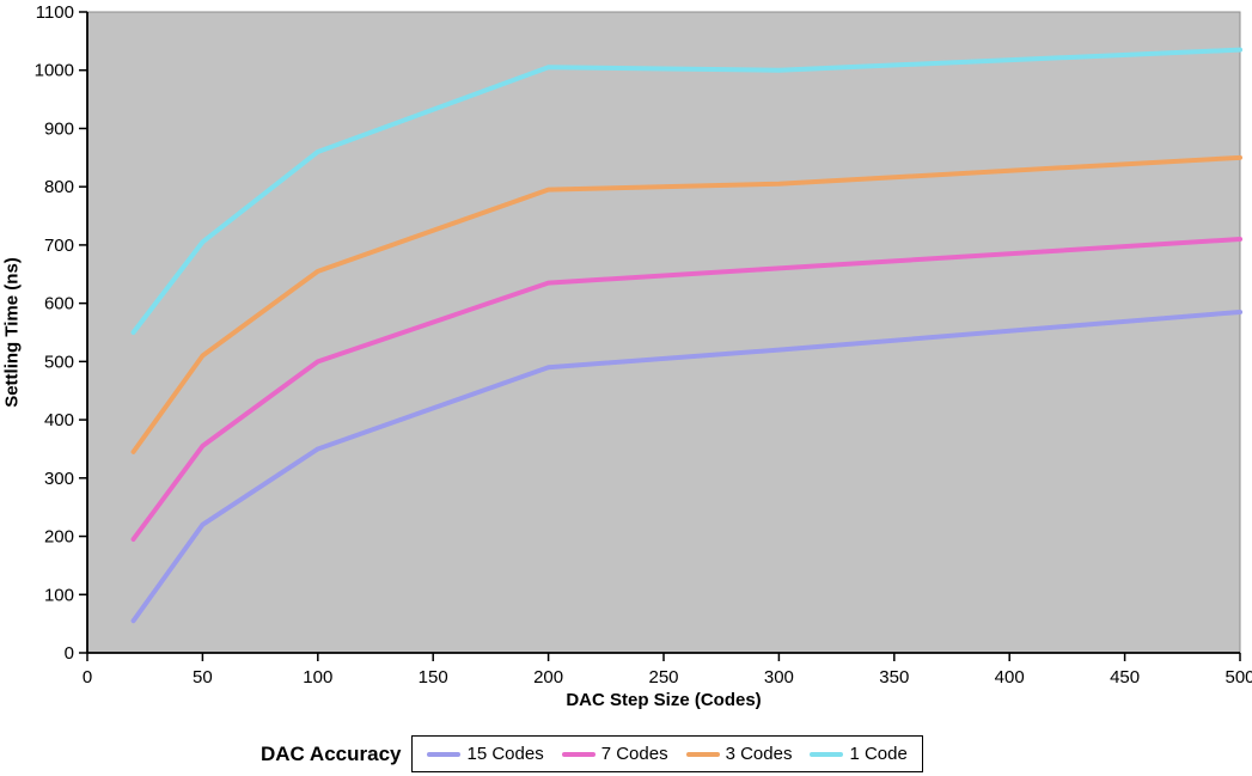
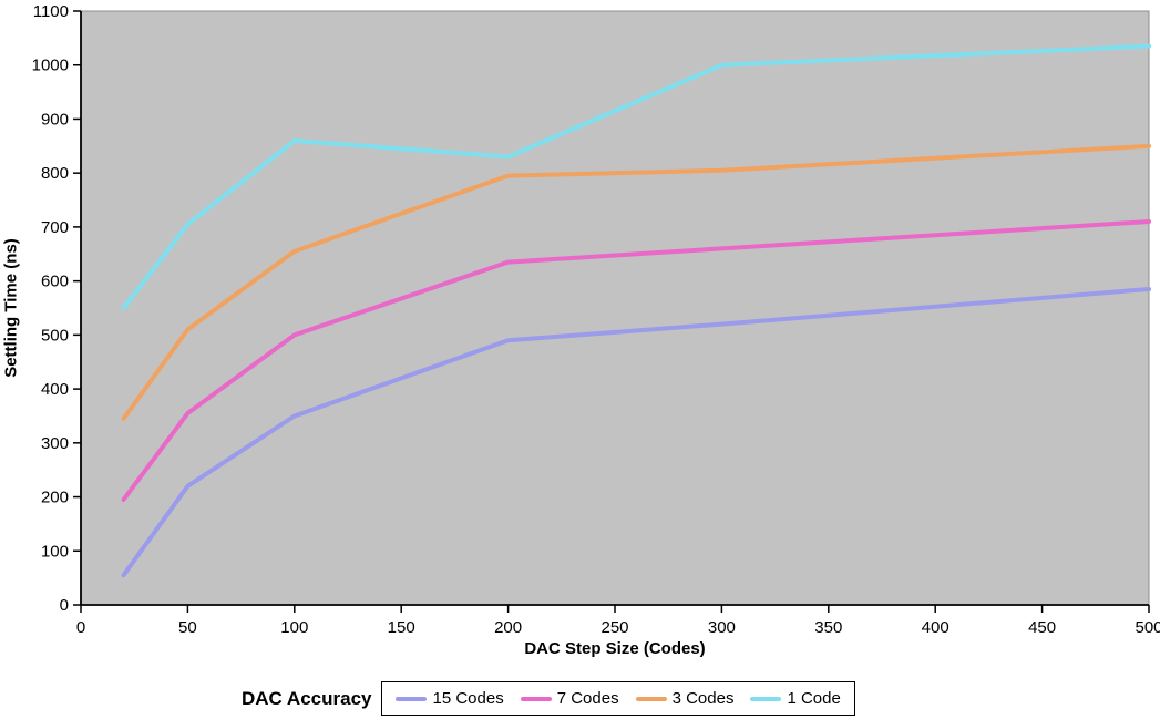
1 Code/200: 1000 -> 830
